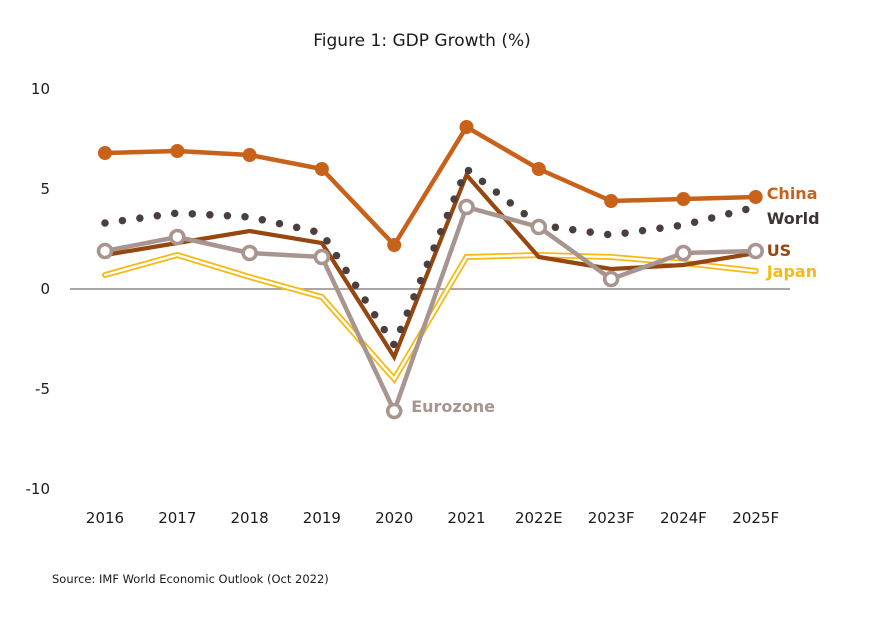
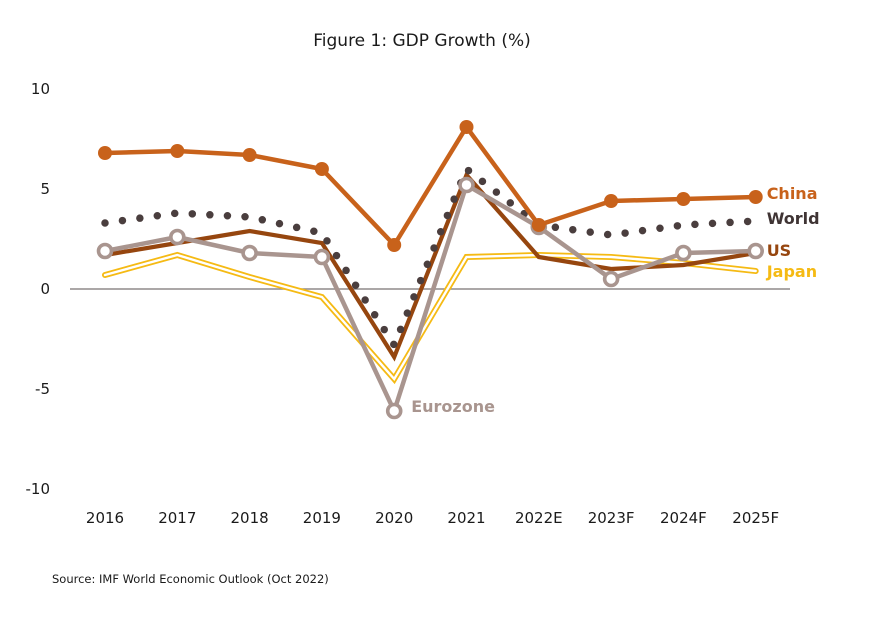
Eurozone/2021: 4.1 -> 5.2
China/2022E: 6.0 -> 3.2
World/2025F: 4.1 -> 3.4
